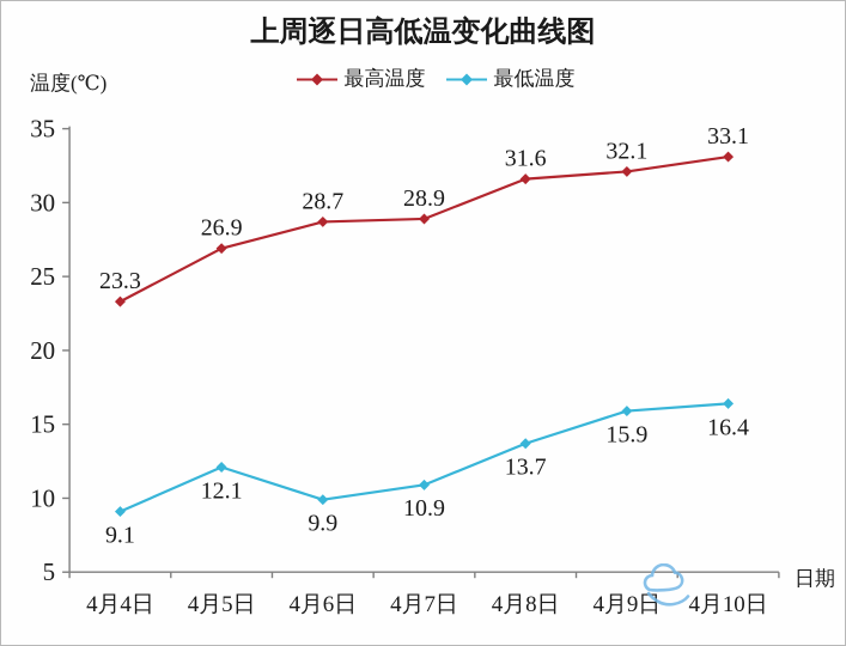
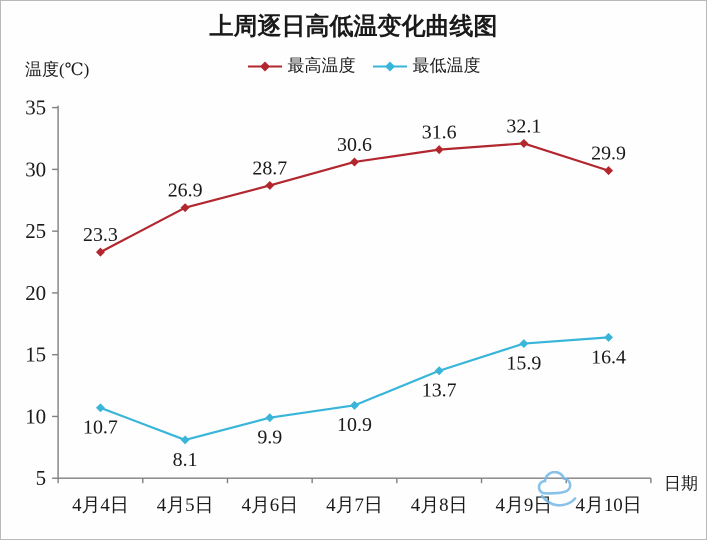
最低温度/4月4日: 9.1 -> 10.7
最低温度/4月5日: 12.1 -> 8.1
最高温度/4月7日: 28.9 -> 30.6
最高温度/4月10日: 33.1 -> 29.9
